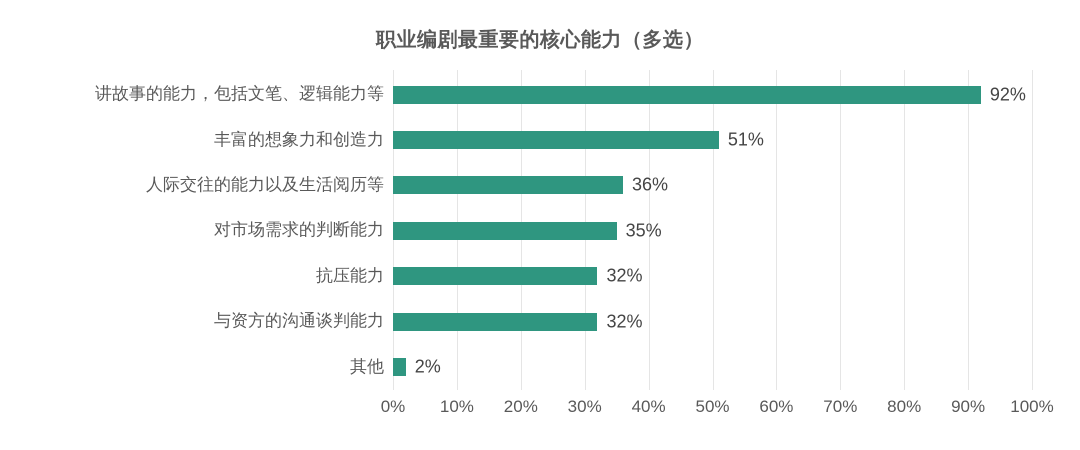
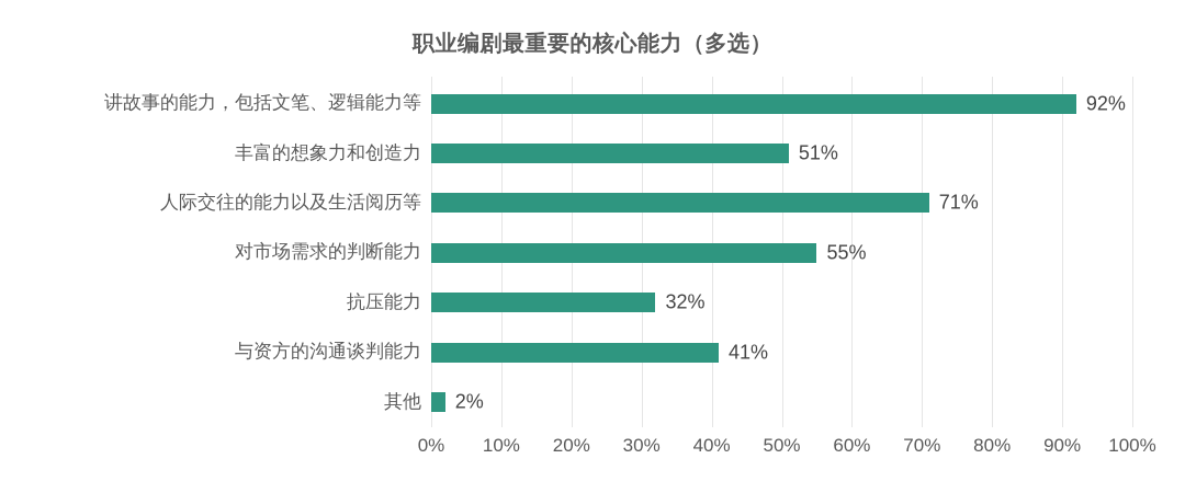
人际交往的能力以及生活阅历等: 36% -> 71%
对市场需求的判断能力: 35% -> 55%
与资方的沟通谈判能力: 32% -> 41%
